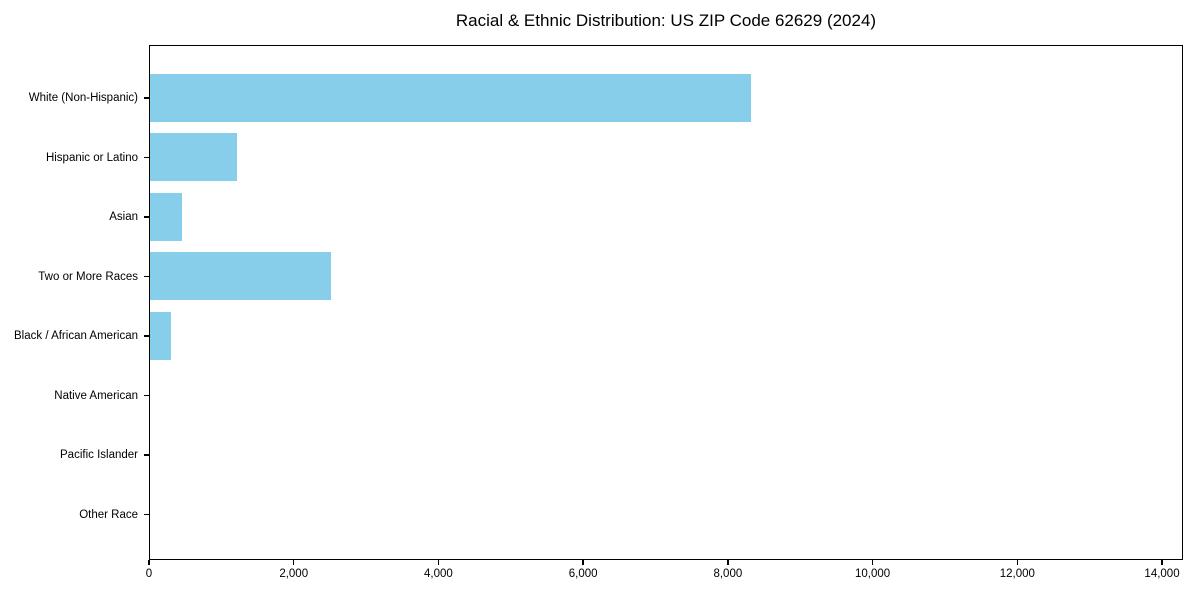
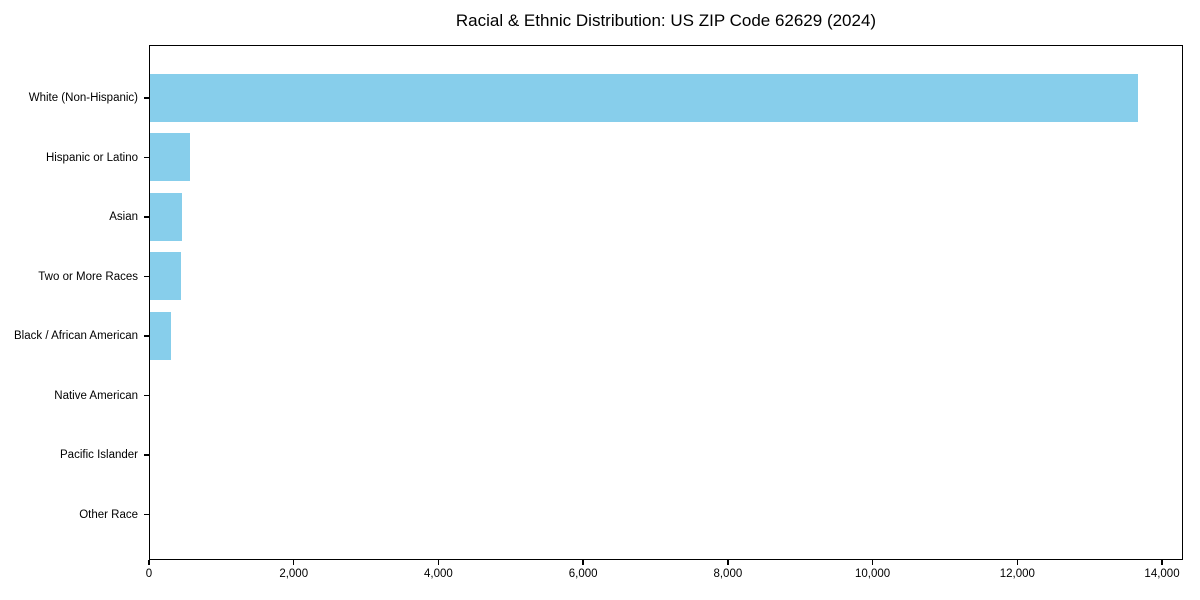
White (Non-Hispanic): 8300 -> 13600
Hispanic or Latino: 1200 -> 600
Two or More Races: 2500 -> 400
